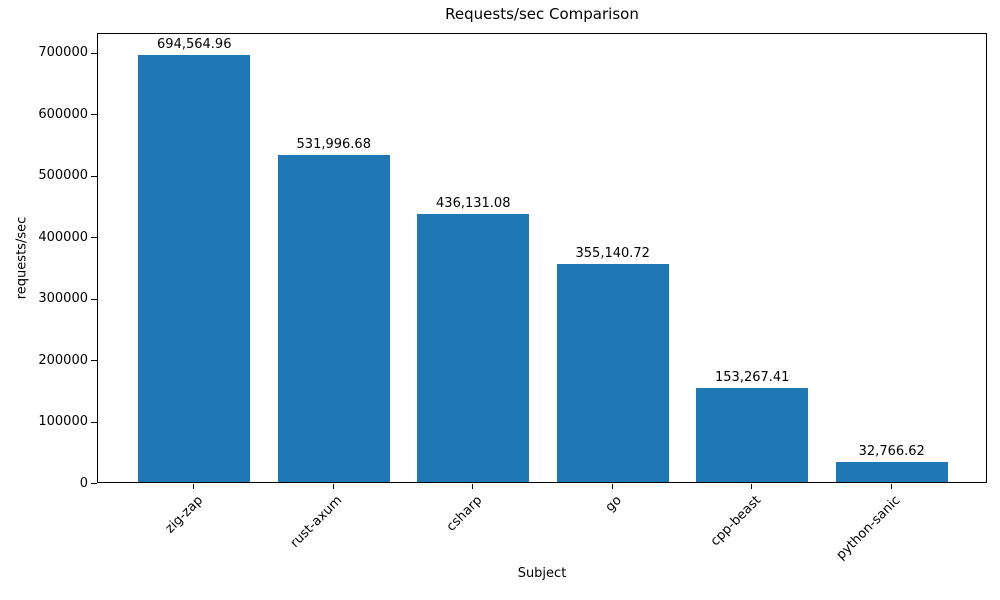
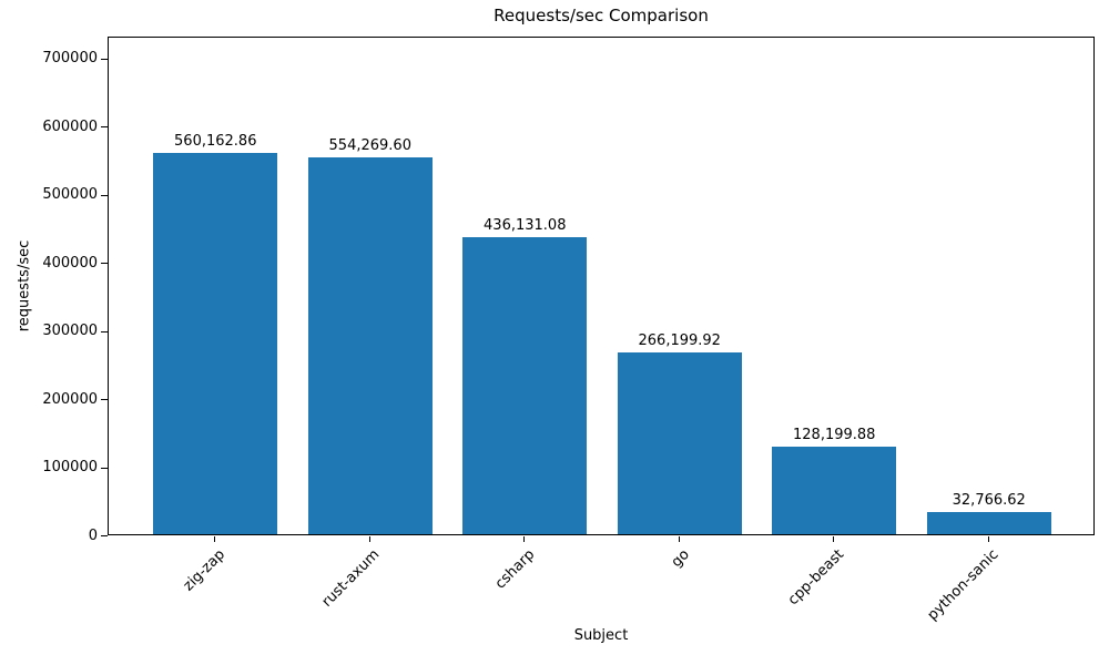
zig-zap: 694,564.96 -> 560,162.86
rust-axum: 531,996.68 -> 554,269.60
go: 355,140.72 -> 266,199.92
cpp-beast: 153,267.41 -> 128,199.88
